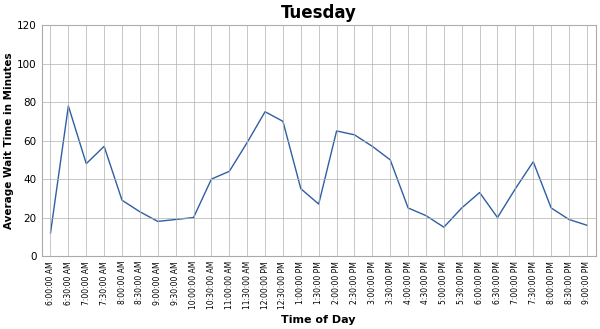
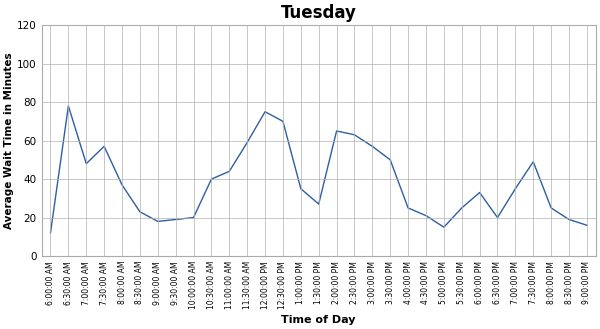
8:00:00 AM: 29 -> 37
